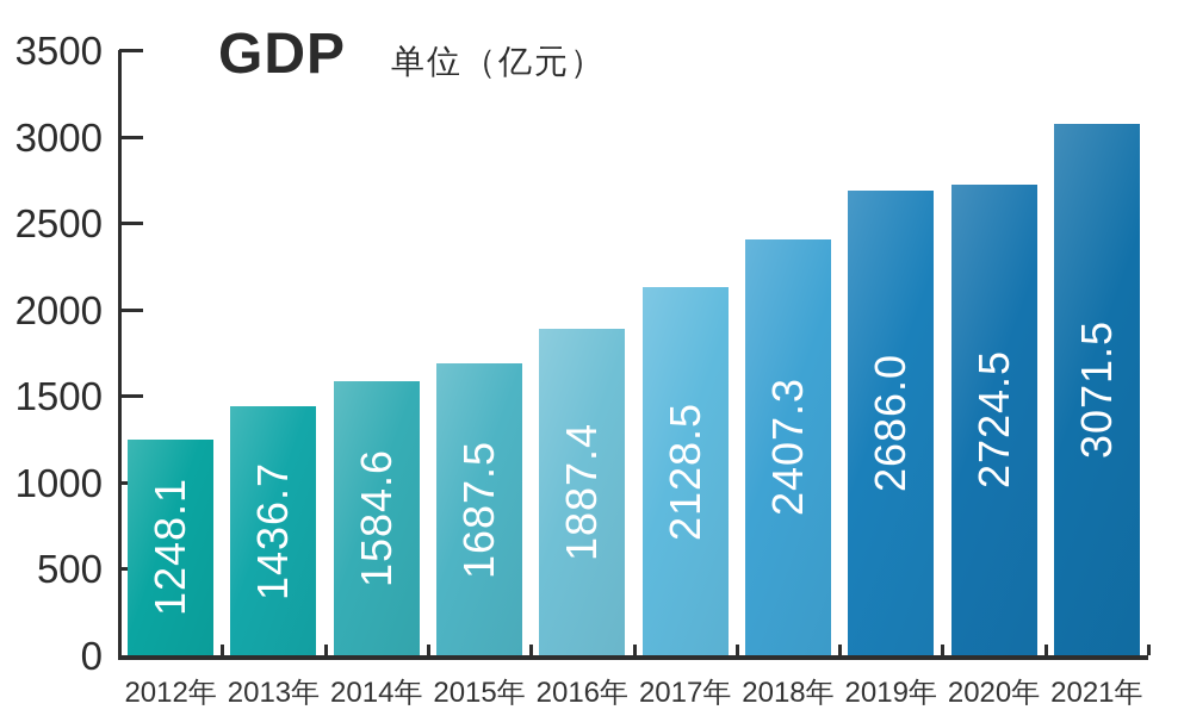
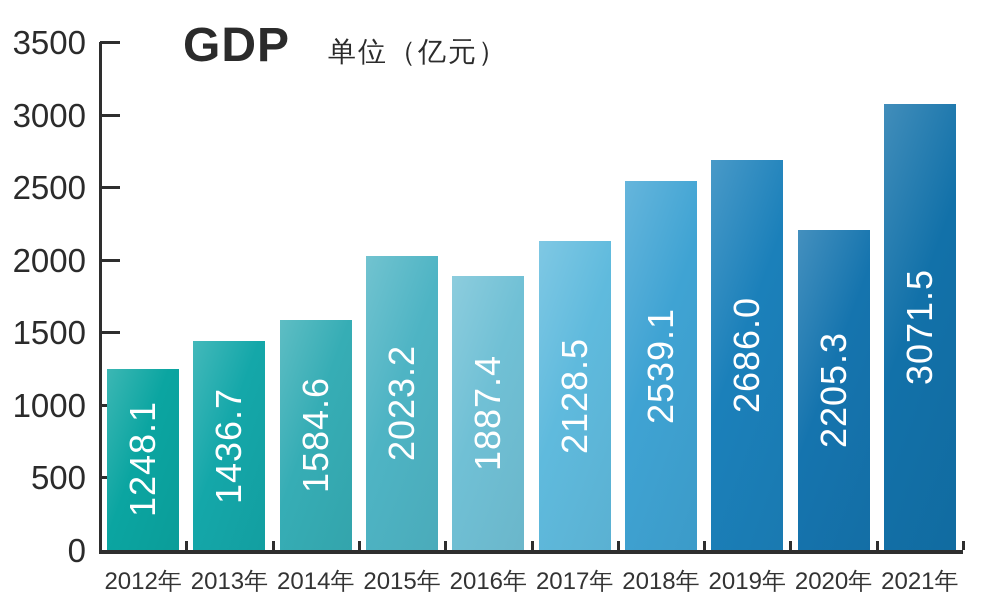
2015年: 1687.5 -> 2023.2
2018年: 2407.3 -> 2539.1
2020年: 2724.5 -> 2205.3
